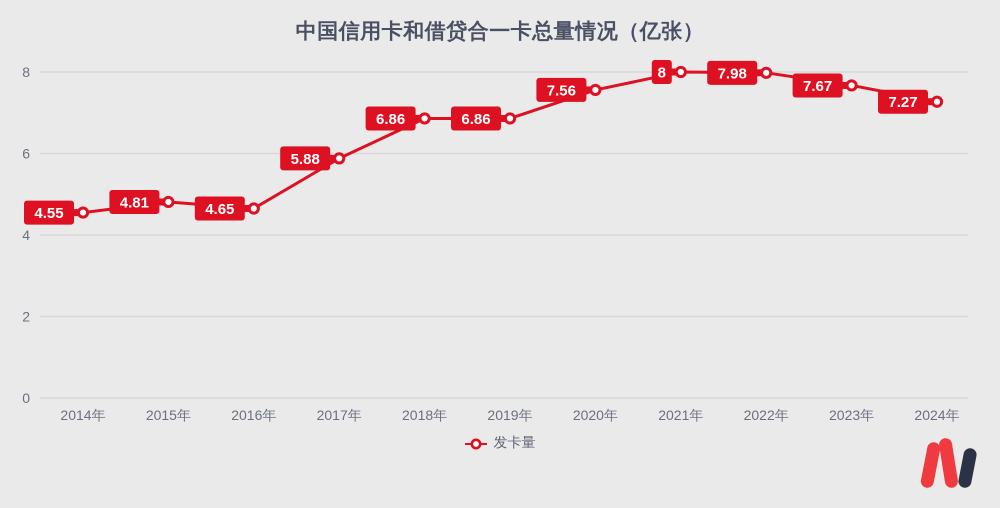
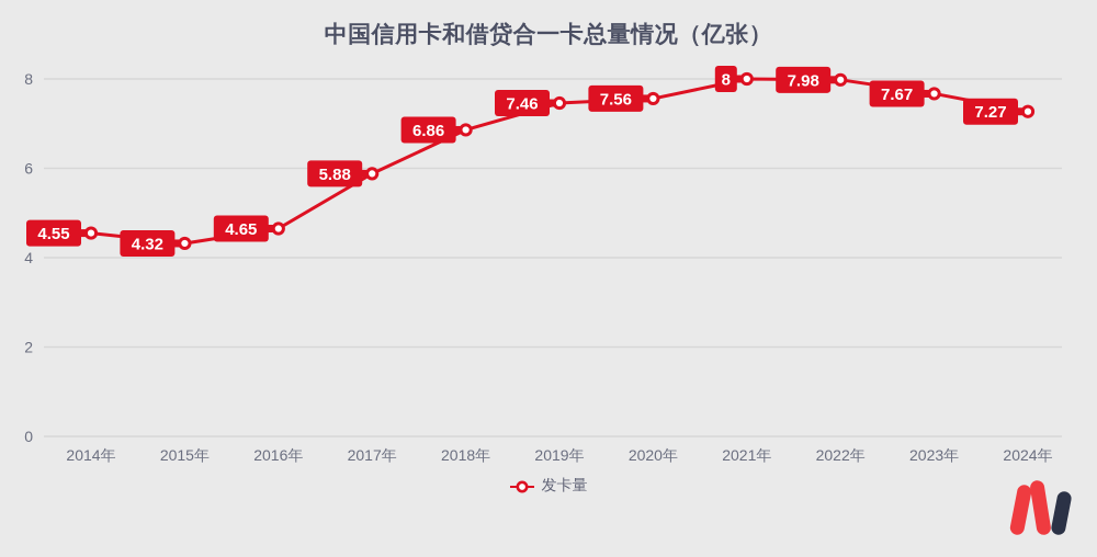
2015年: 4.81 -> 4.32
2019年: 6.86 -> 7.46
